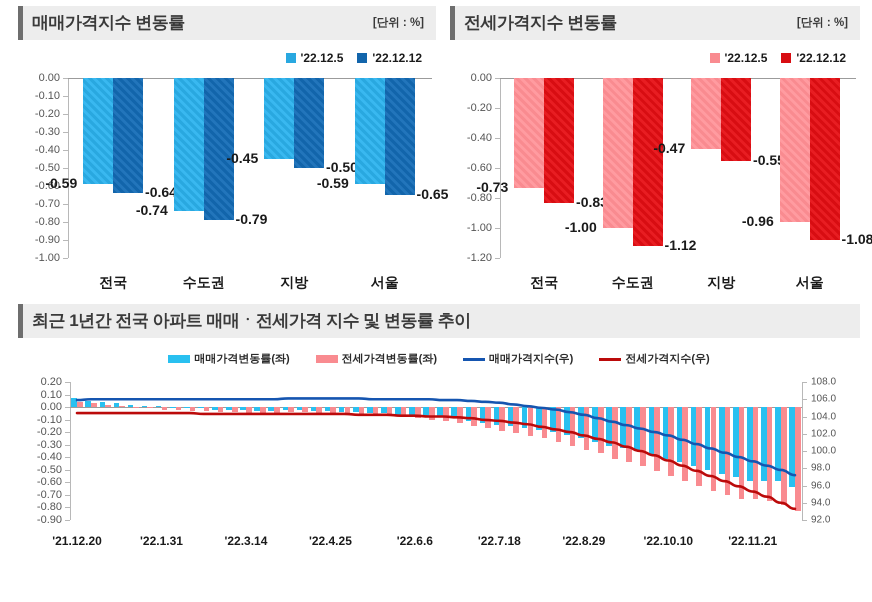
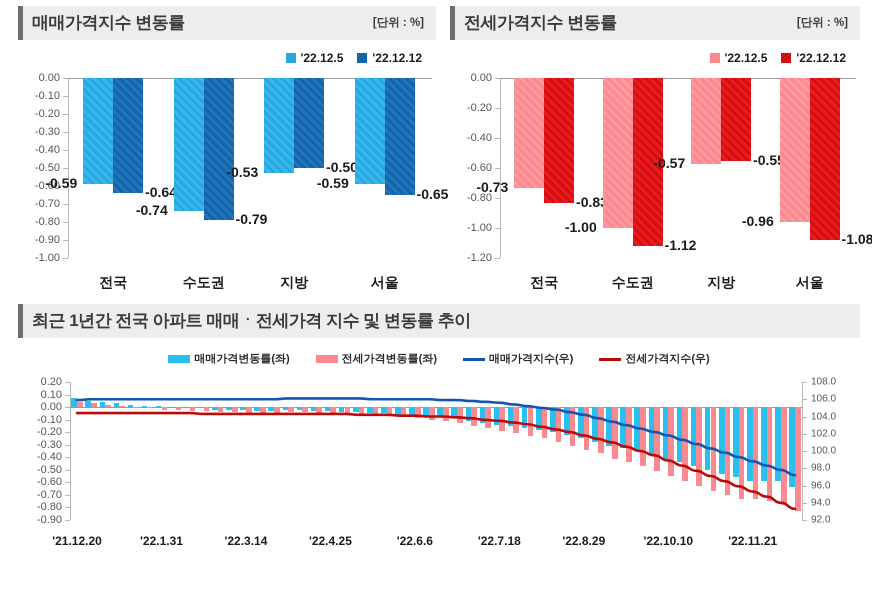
매매가격지수 변동률/'22.12.5/지방: -0.45 -> -0.53
전세가격지수 변동률/'22.12.5/지방: -0.47 -> -0.57
